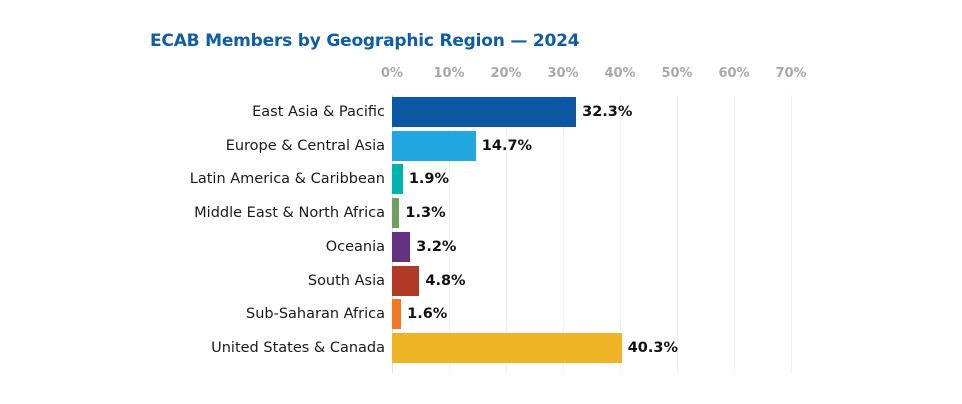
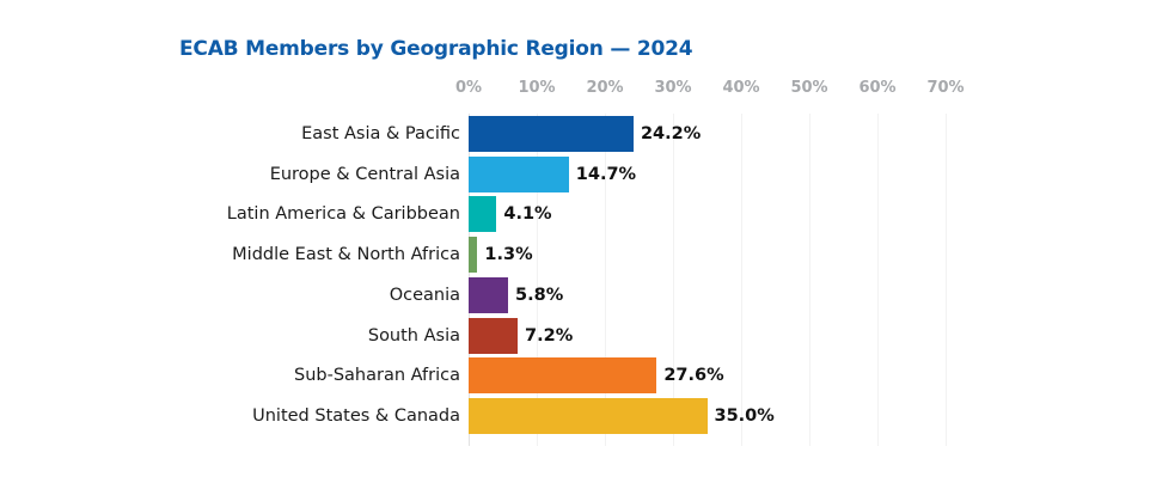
East Asia & Pacific: 32.3% -> 24.2%
Latin America & Caribbean: 1.9% -> 4.1%
Oceania: 3.2% -> 5.8%
South Asia: 4.8% -> 7.2%
Sub-Saharan Africa: 1.6% -> 27.6%
United States & Canada: 40.3% -> 35.0%
